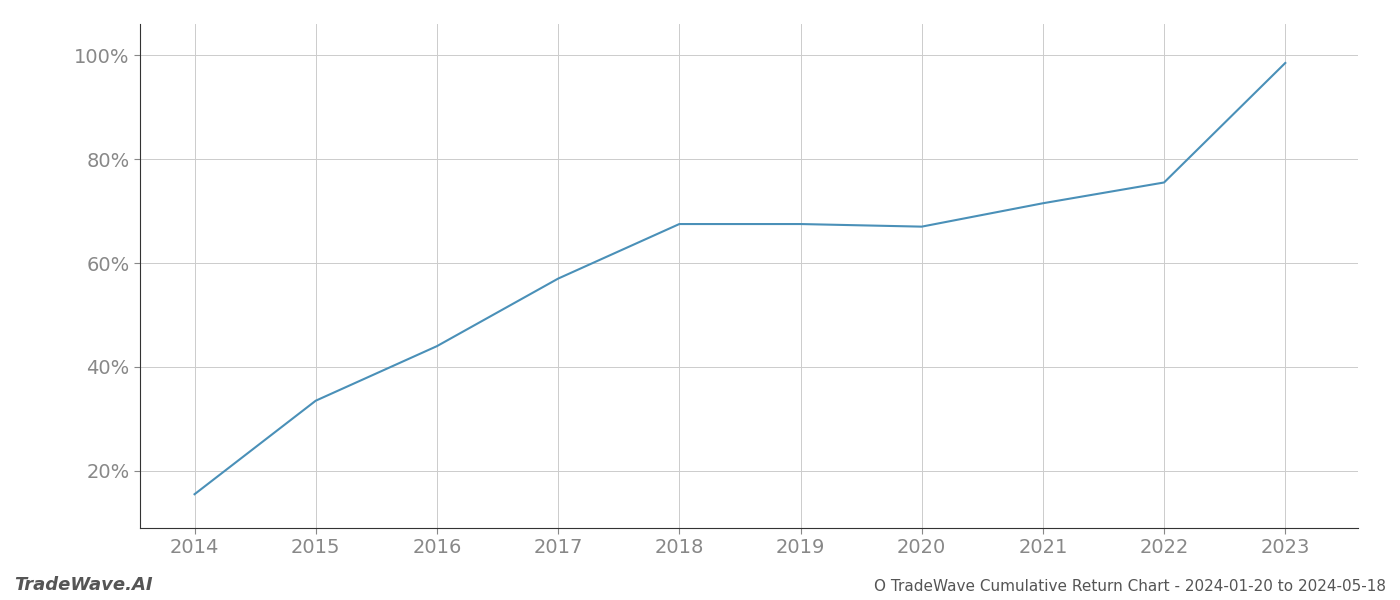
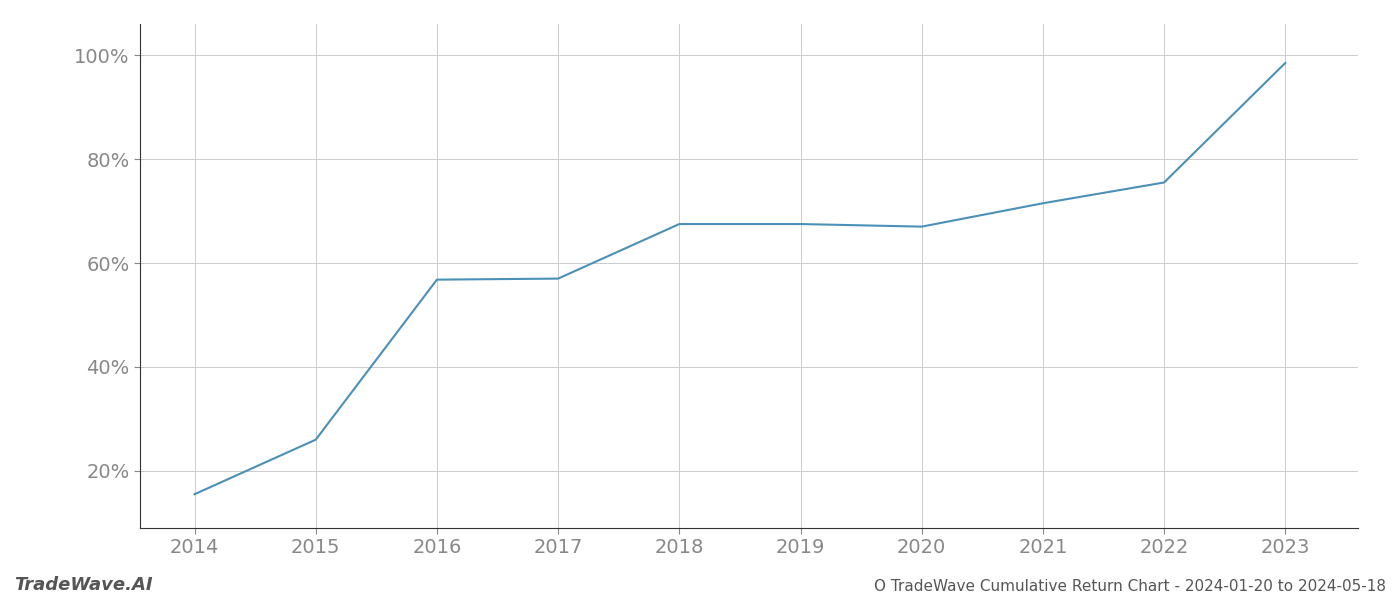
2015: 33.5% -> 26.0%
2016: 44.0% -> 56.8%
